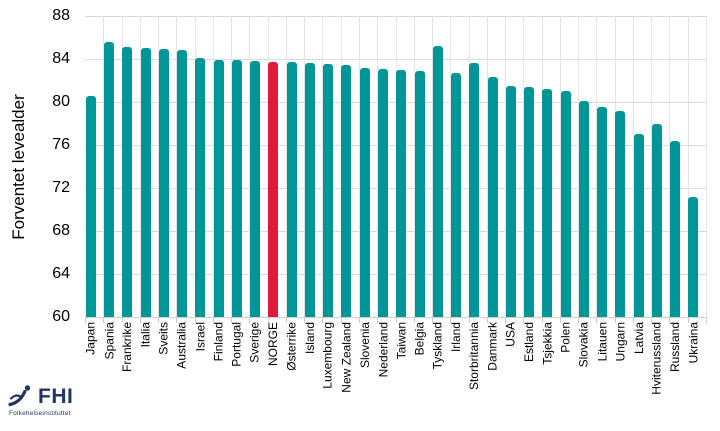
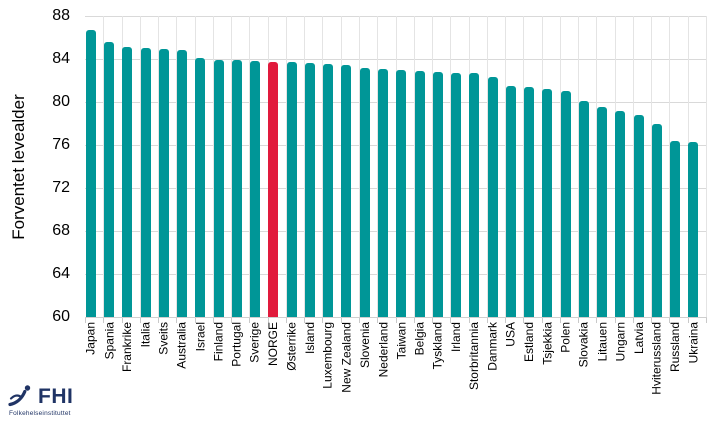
Japan: 80.6 -> 86.7
Tyskland: 85.2 -> 82.8
Storbritannia: 83.6 -> 82.7
Latvia: 77.0 -> 78.8
Ukraina: 71.2 -> 76.3
